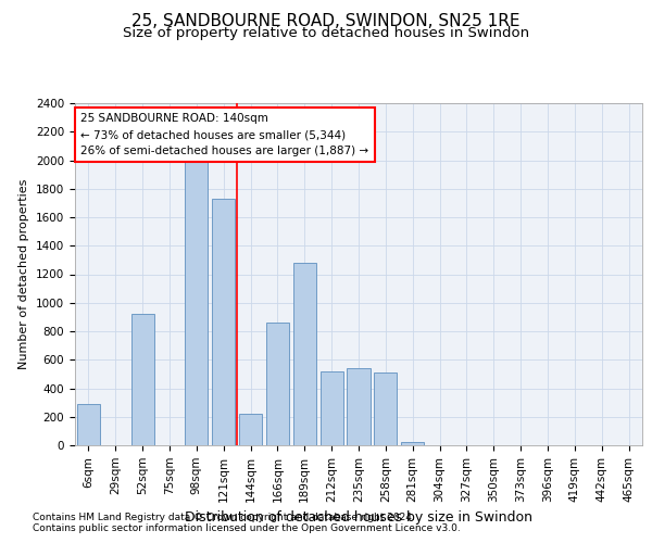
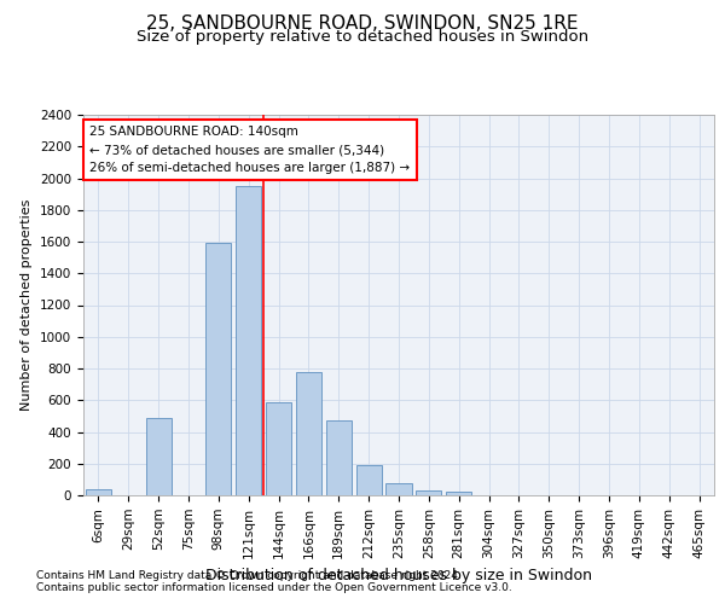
6sqm: 290 -> 40
52sqm: 920 -> 490
98sqm: 2000 -> 1590
121sqm: 1730 -> 1950
144sqm: 220 -> 590
166sqm: 860 -> 780
189sqm: 1280 -> 470
212sqm: 520 -> 190
235sqm: 540 -> 80
258sqm: 510 -> 30
